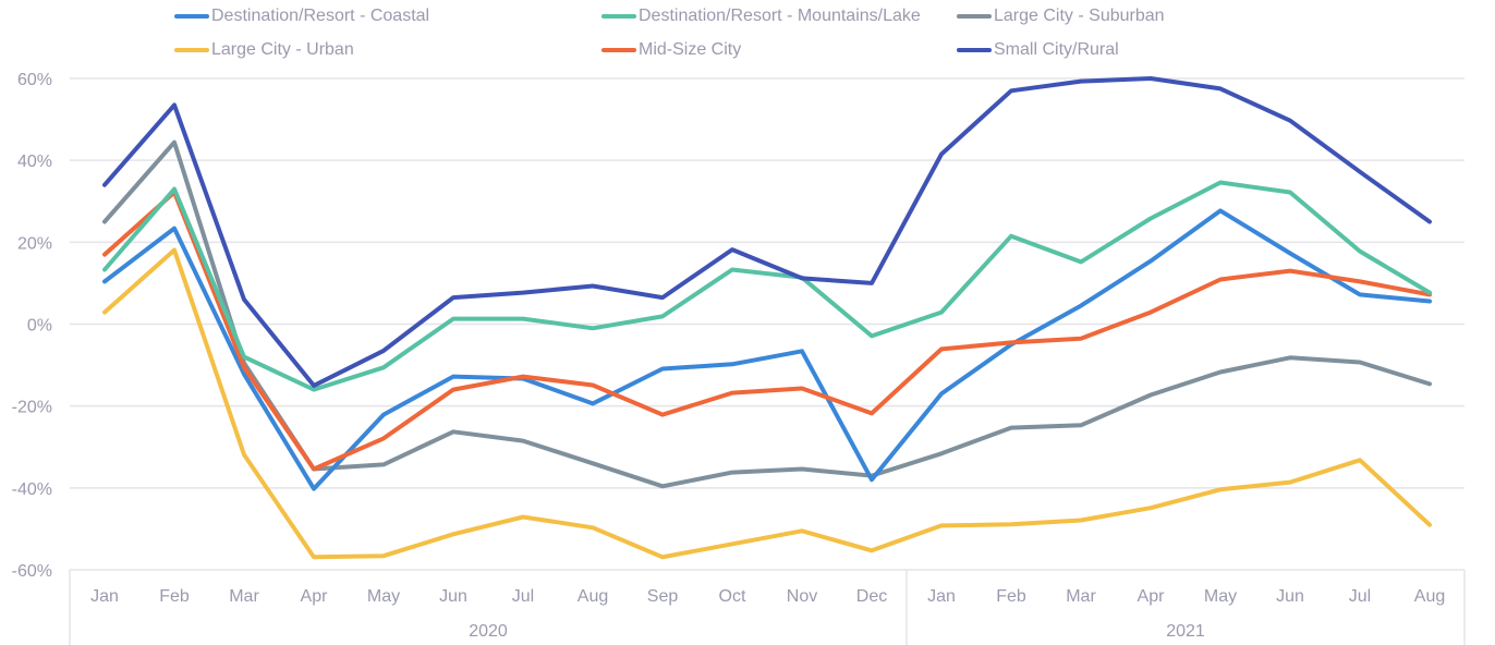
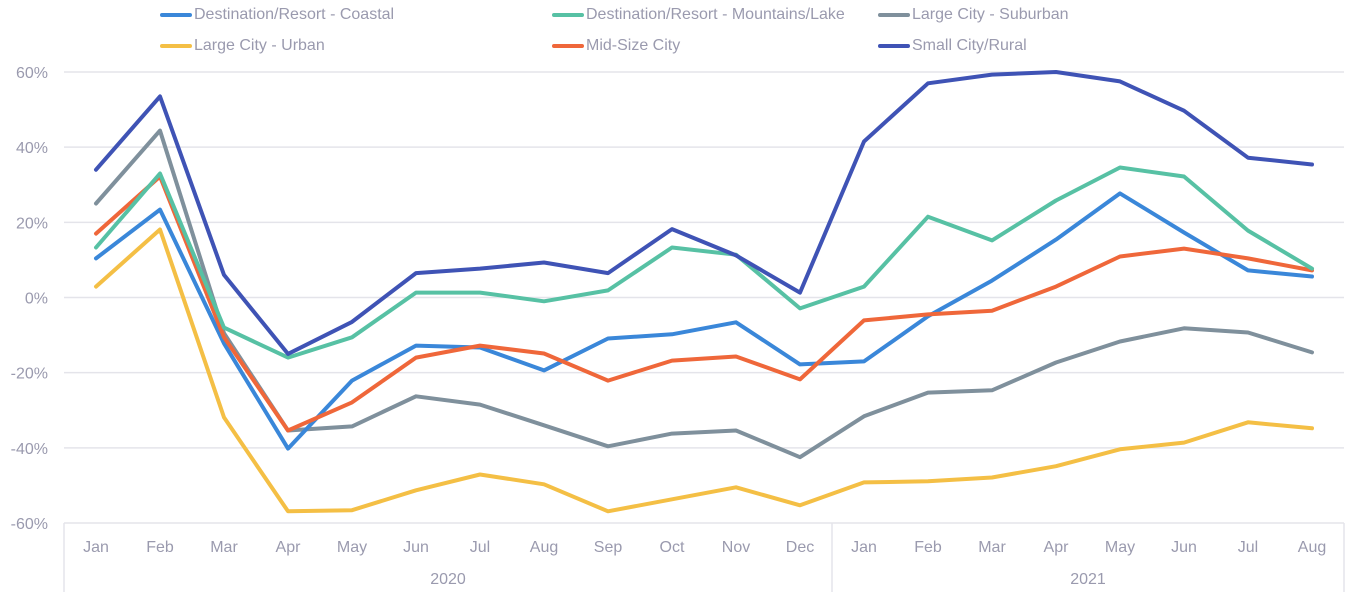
Destination/Resort - Coastal/Dec 2020: -38% -> -18%
Large City - Suburban/Dec 2020: -37% -> -42%
Small City/Rural/Dec 2020: 10% -> 1%
Large City - Urban/Aug 2021: -49% -> -35%
Small City/Rural/Aug 2021: 25% -> 35%
